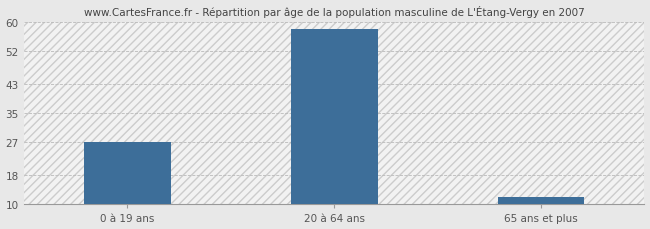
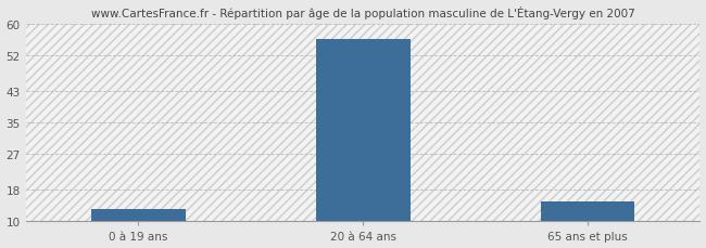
0 à 19 ans: 27 -> 13
20 à 64 ans: 58 -> 56
65 ans et plus: 12 -> 15
